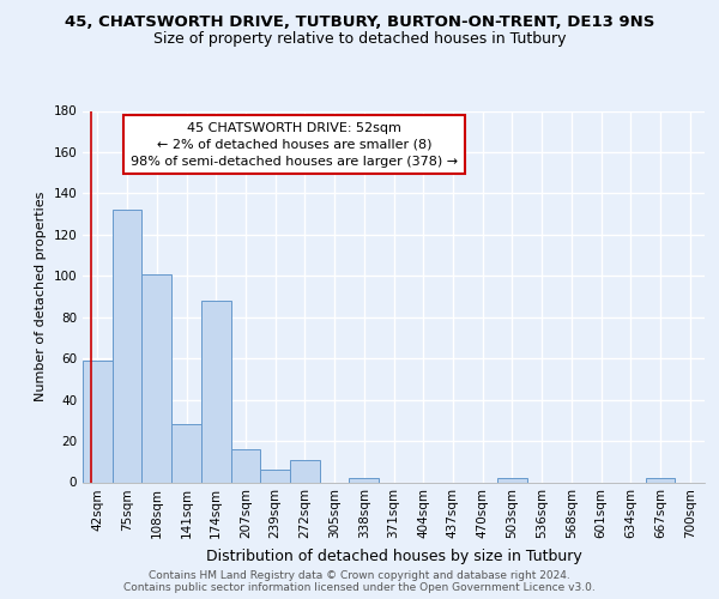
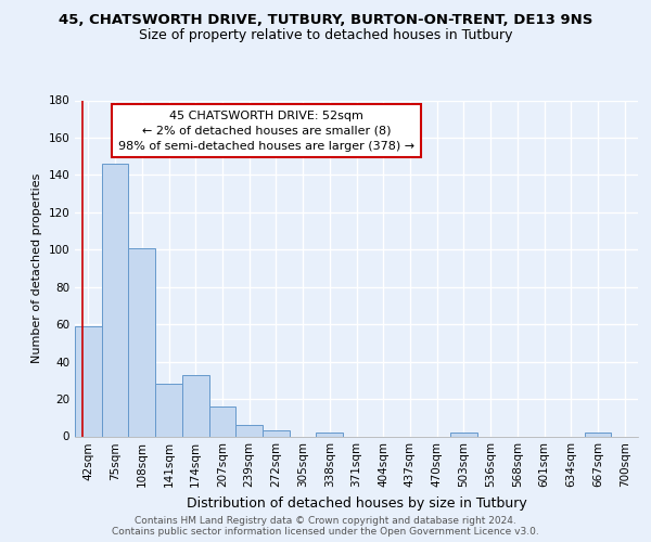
75sqm: 132 -> 146
174sqm: 88 -> 33
272sqm: 11 -> 3
